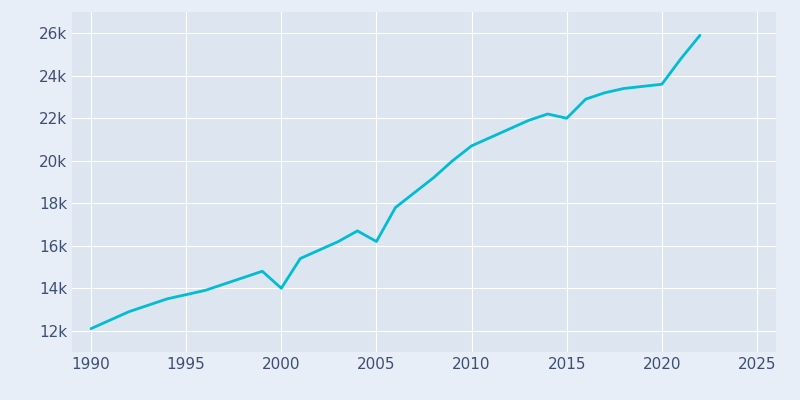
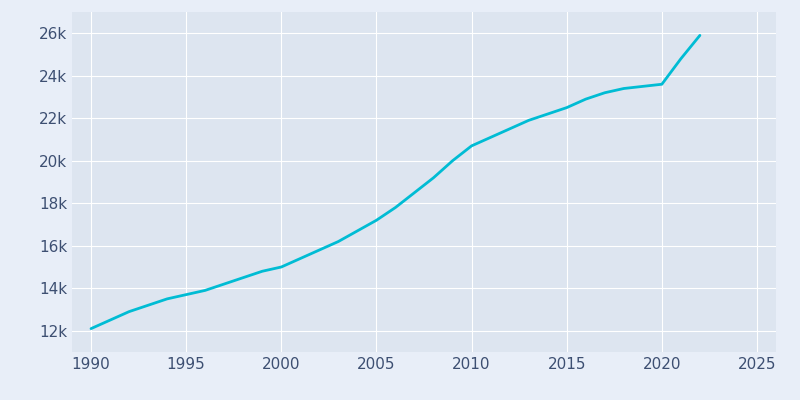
2000: 14.0k -> 15.0k
2005: 16.2k -> 17.2k
2015: 22.0k -> 22.5k
